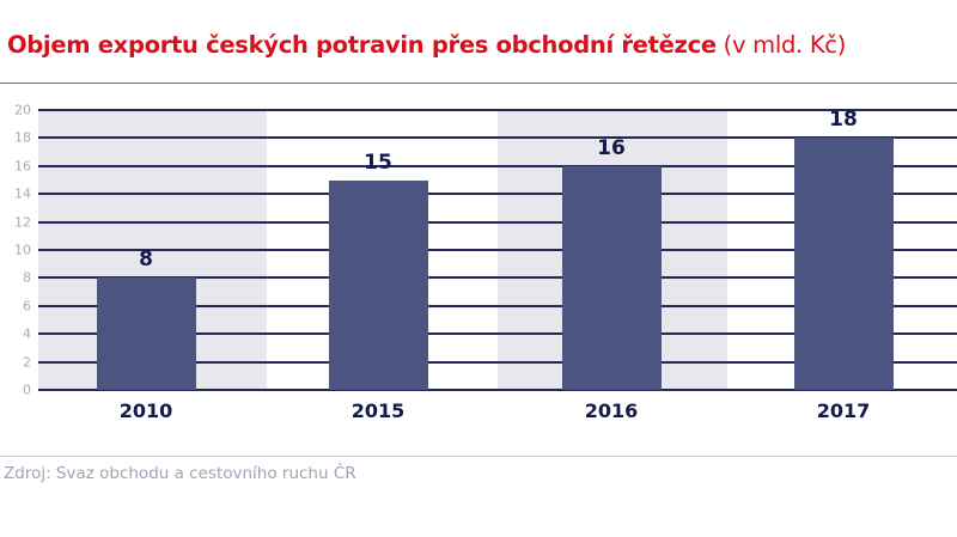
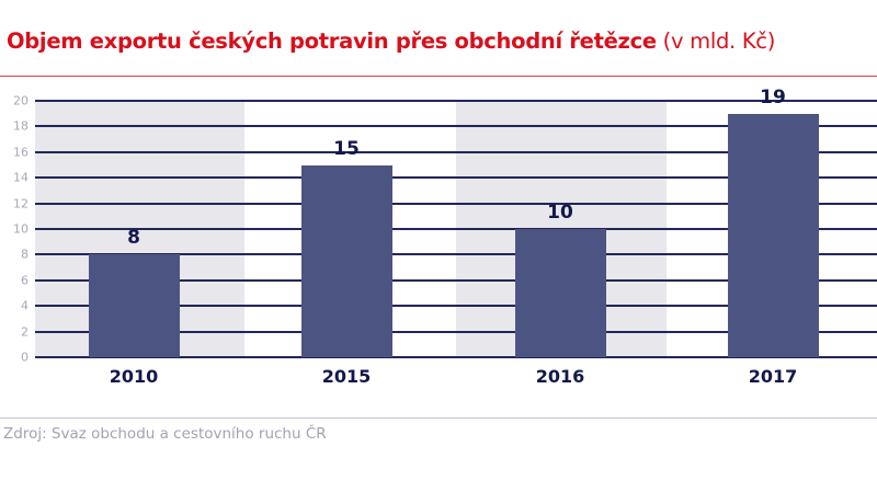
2016: 16 -> 10
2017: 18 -> 19
